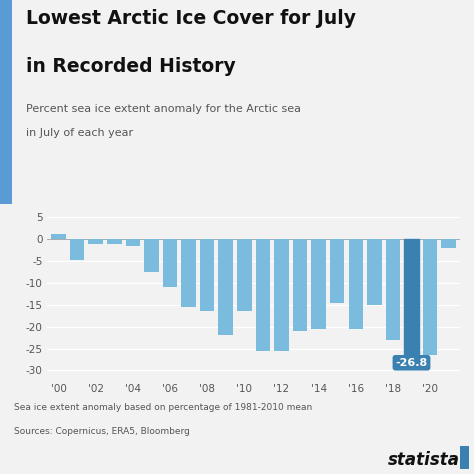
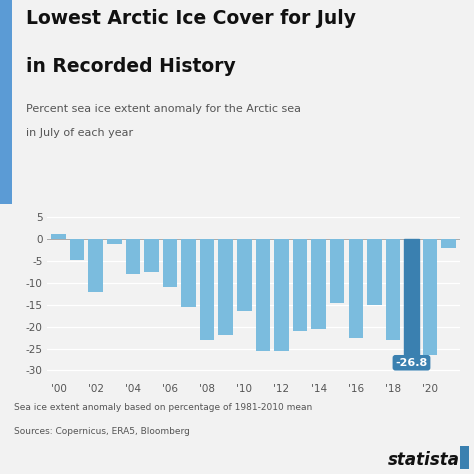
'02: -1.0 -> -12.0
'04: -1.5 -> -8.0
'08: -16.5 -> -23.0
'16: -20.5 -> -22.5
